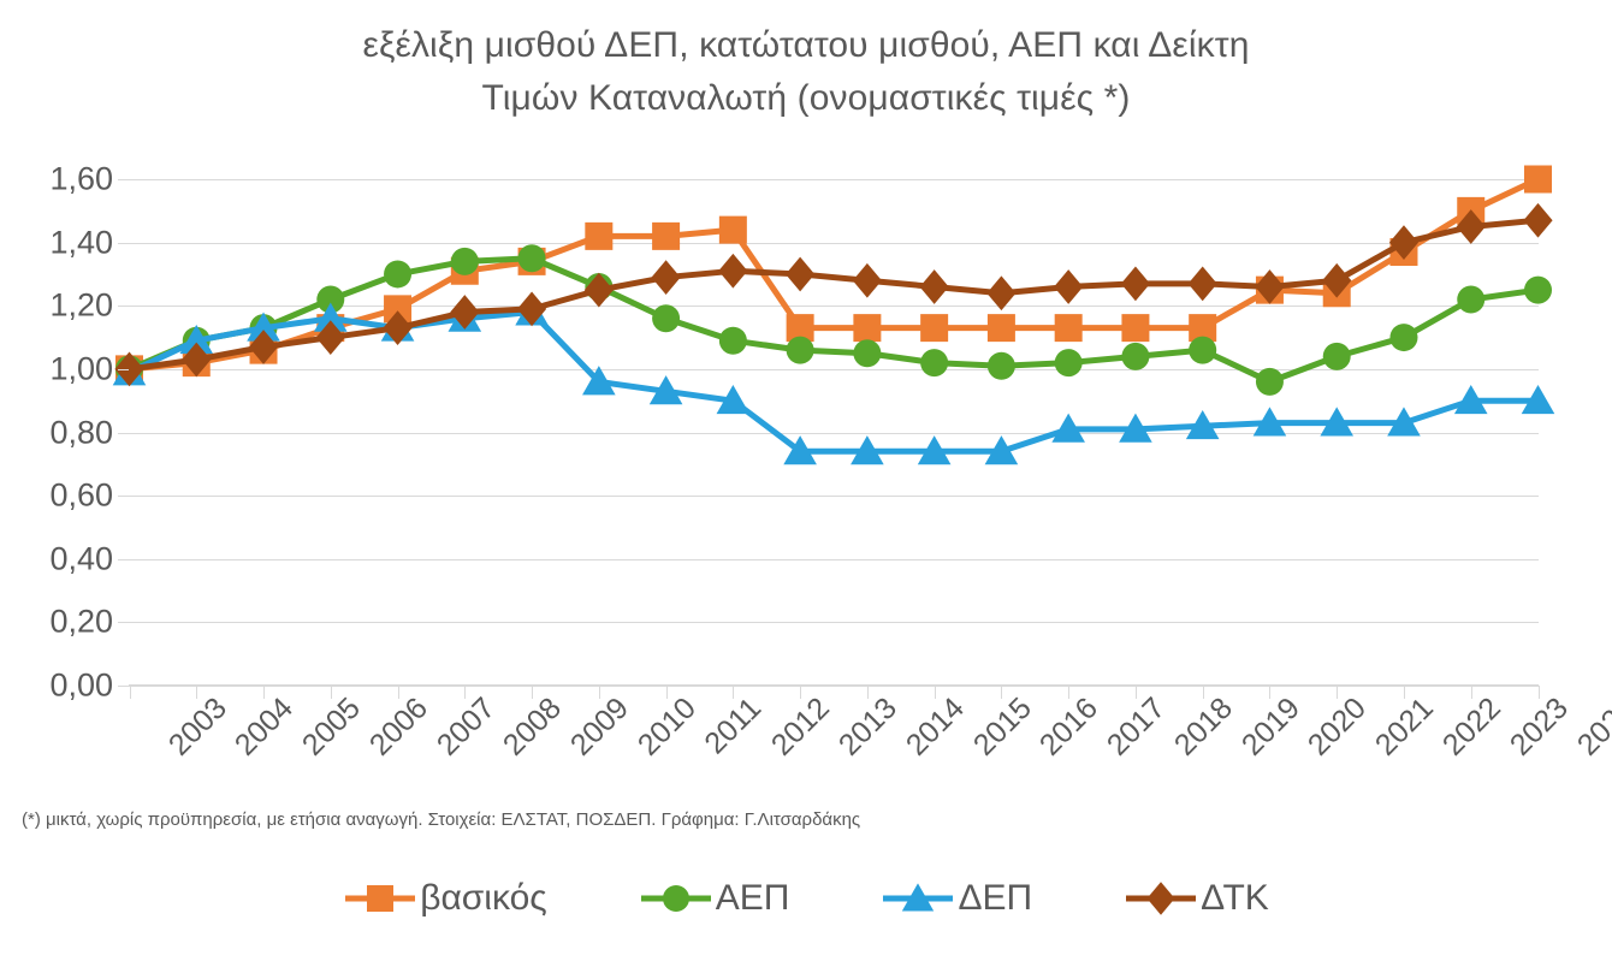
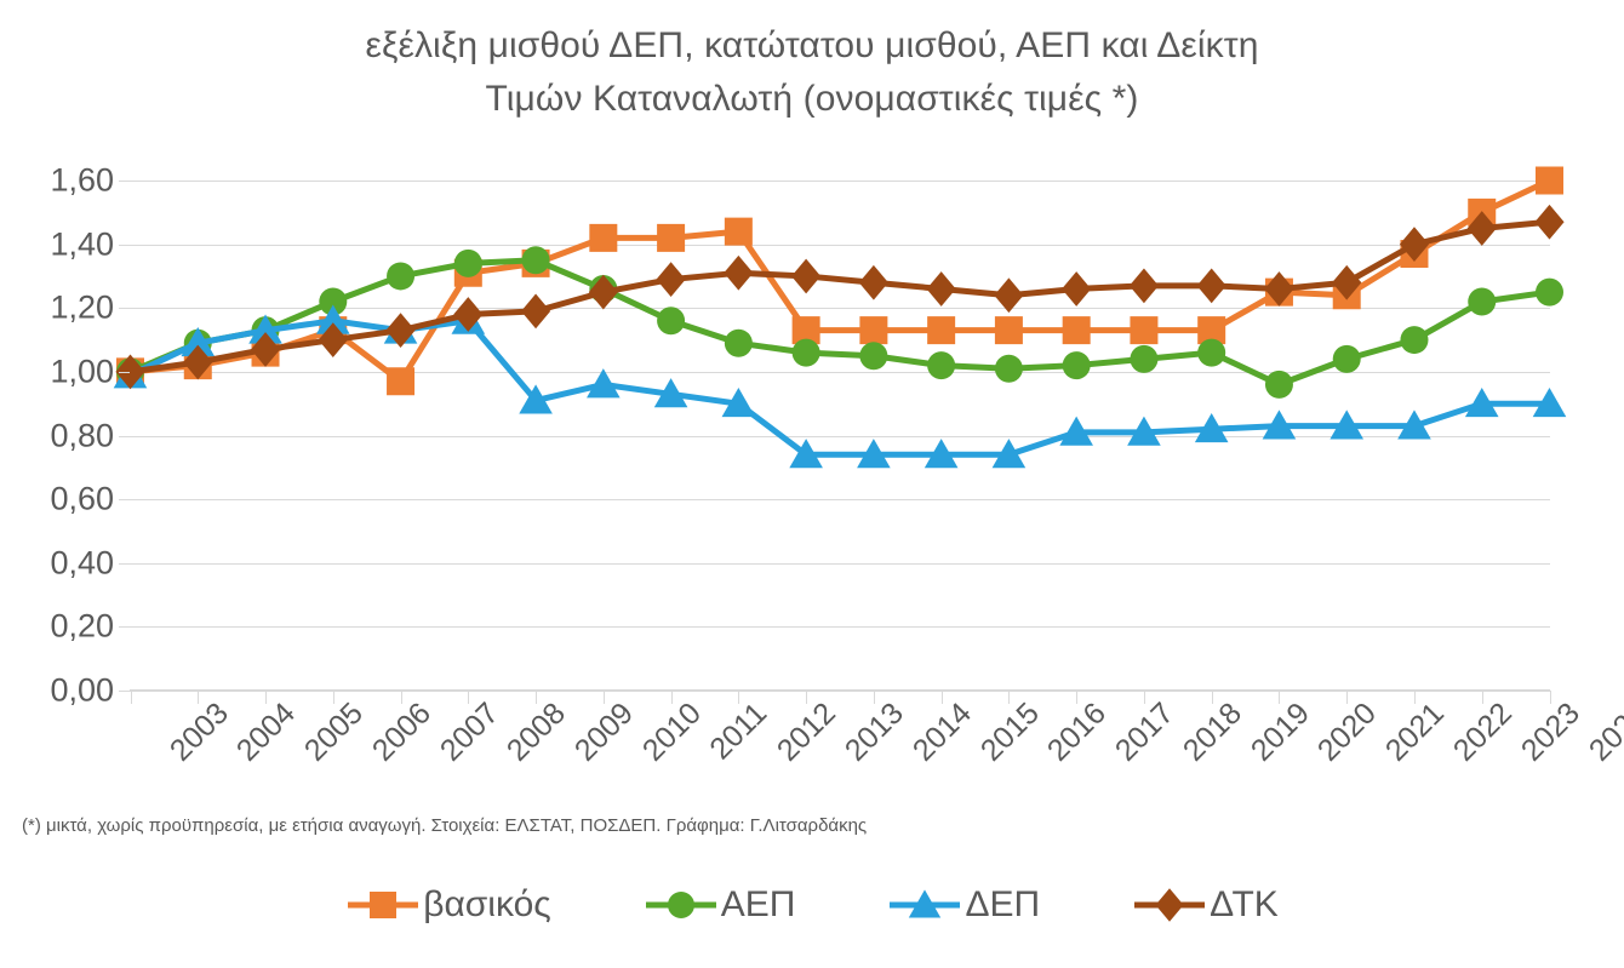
βασικός/2007: 1,19 -> 0,97
ΔΕΠ/2009: 1,18 -> 0,91
